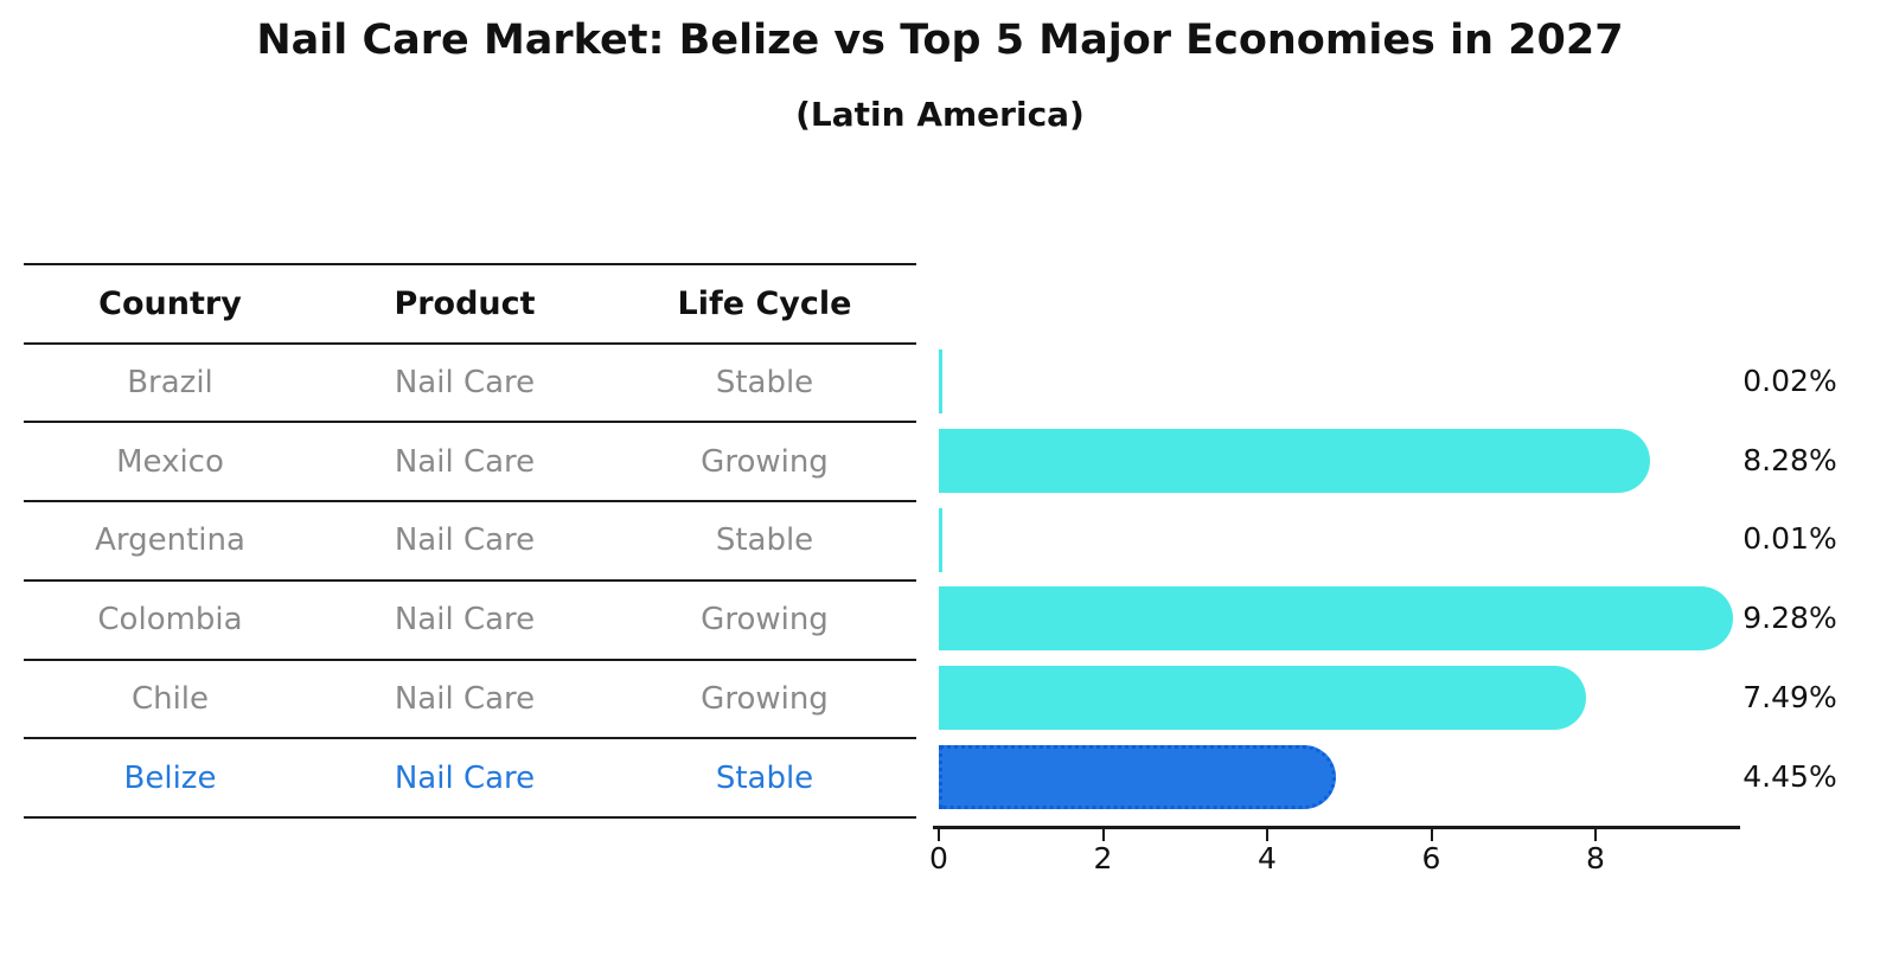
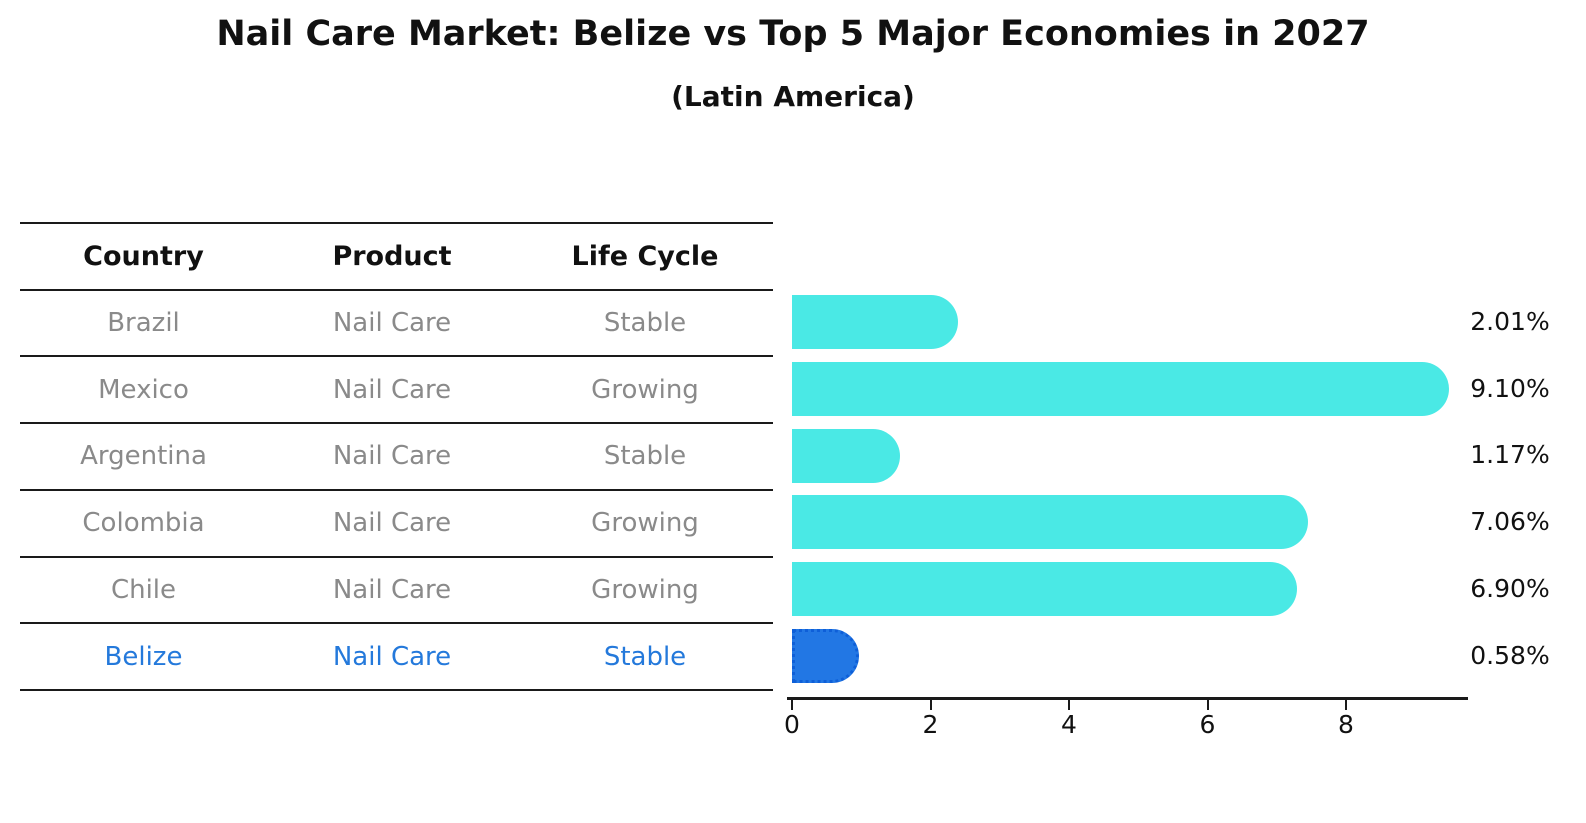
Brazil: 0.02% -> 2.01%
Mexico: 8.28% -> 9.10%
Argentina: 0.01% -> 1.17%
Colombia: 9.28% -> 7.06%
Chile: 7.49% -> 6.90%
Belize: 4.45% -> 0.58%
